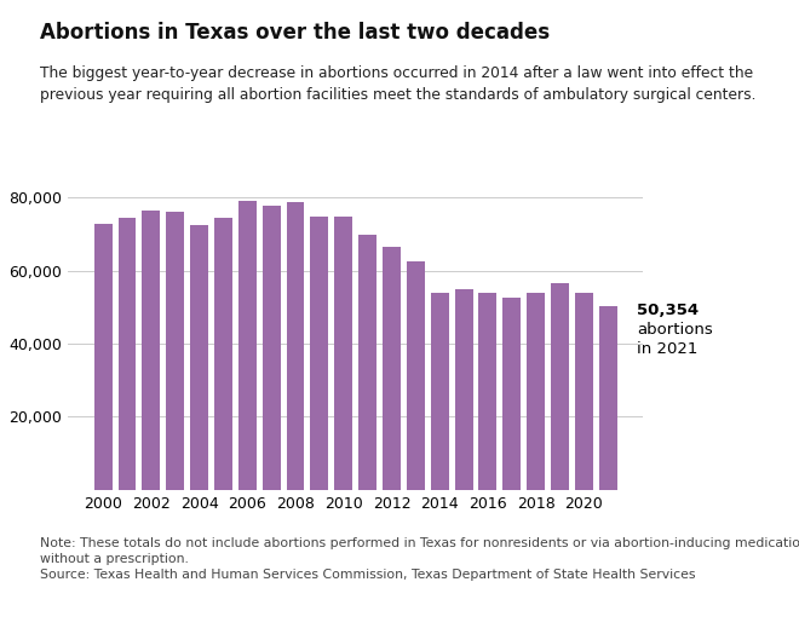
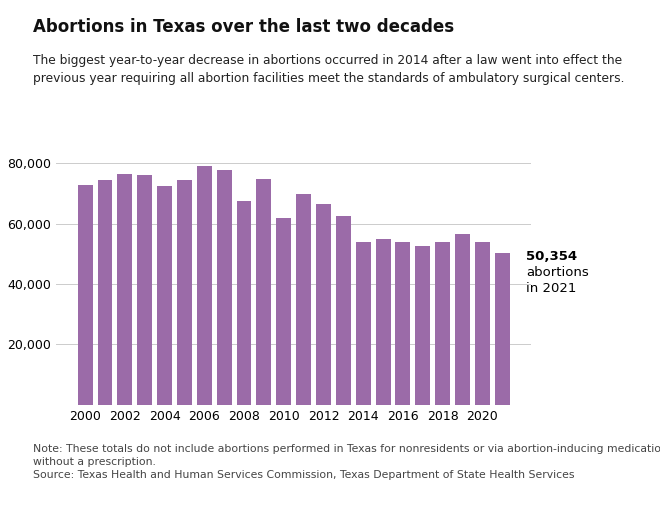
2008: 78,700 -> 67,500
2010: 75,000 -> 62,000
